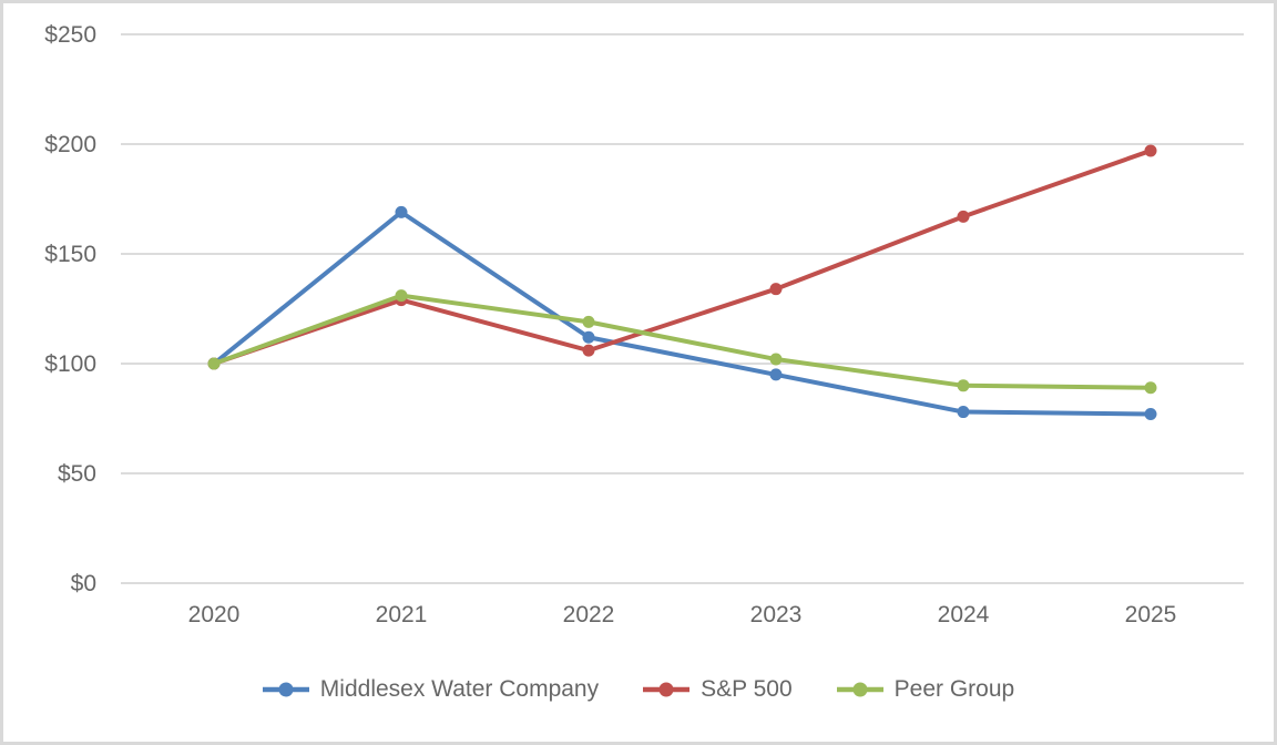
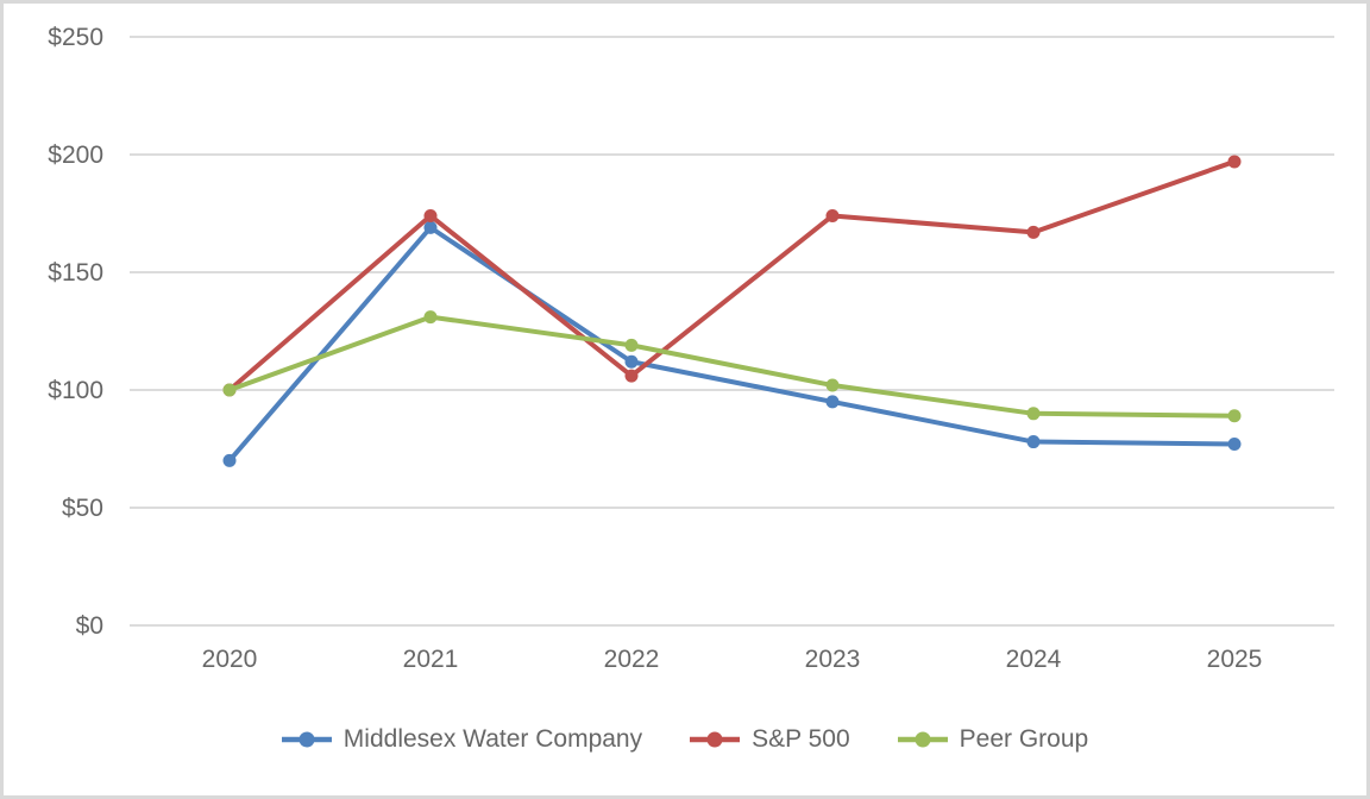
Middlesex Water Company/2020: $100 -> $70
S&P 500/2021: $129 -> $174
S&P 500/2023: $134 -> $174
